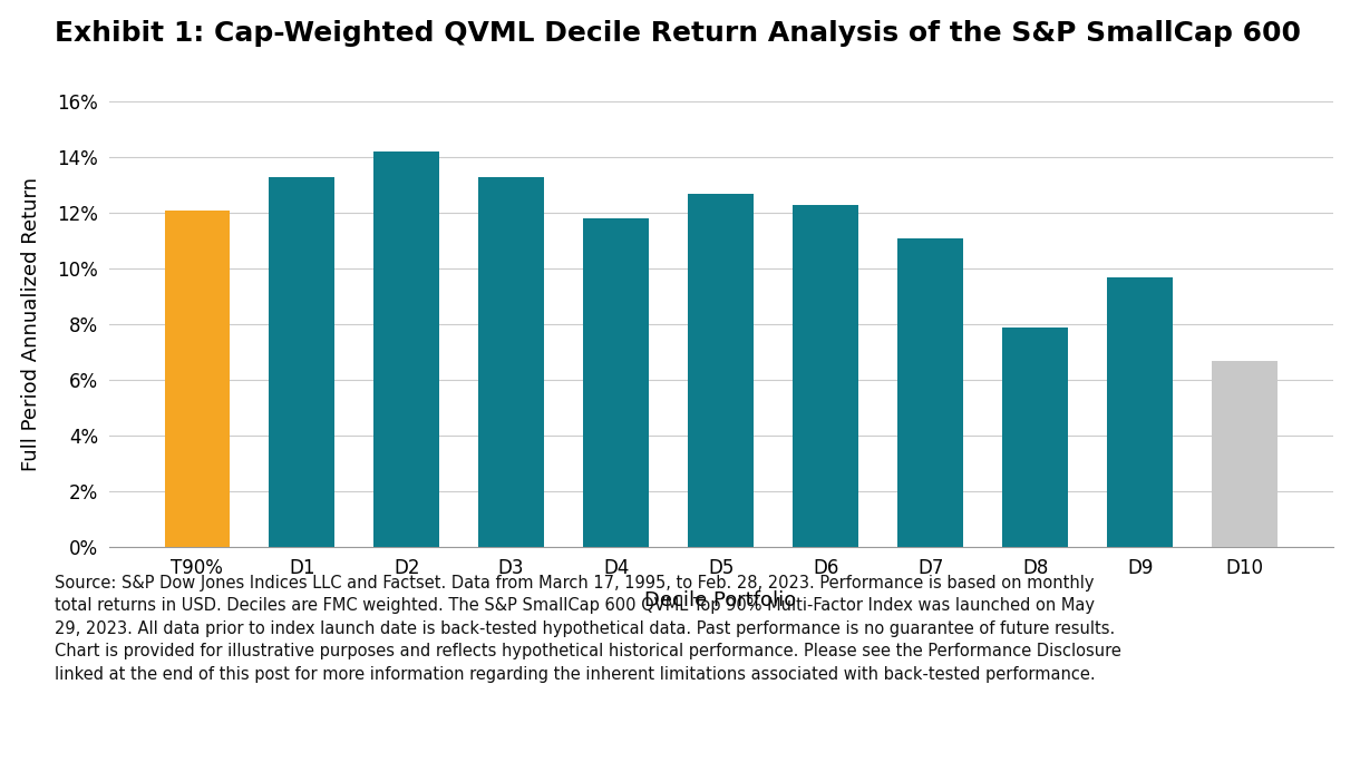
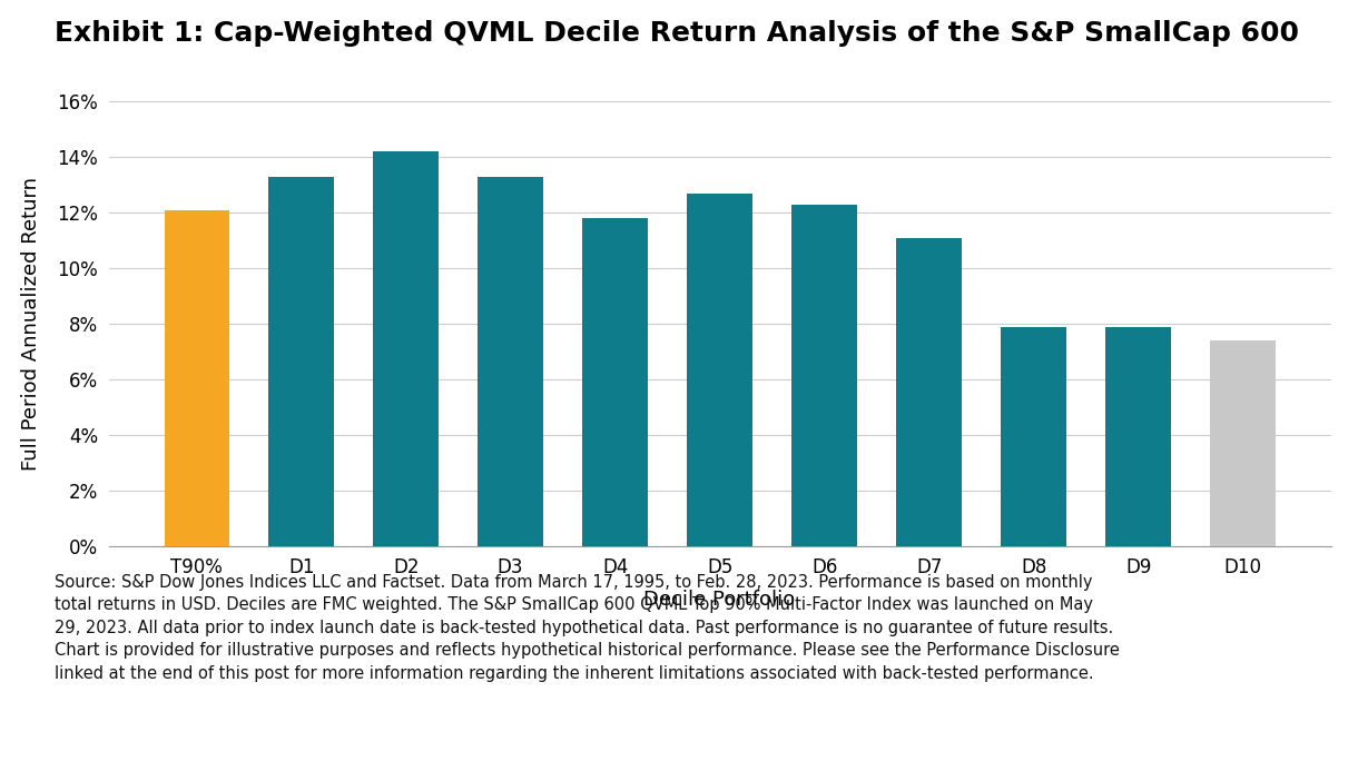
D9: 9.7% -> 7.9%
D10: 6.7% -> 7.4%
